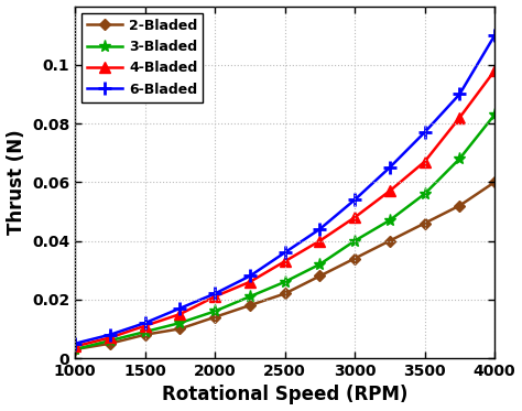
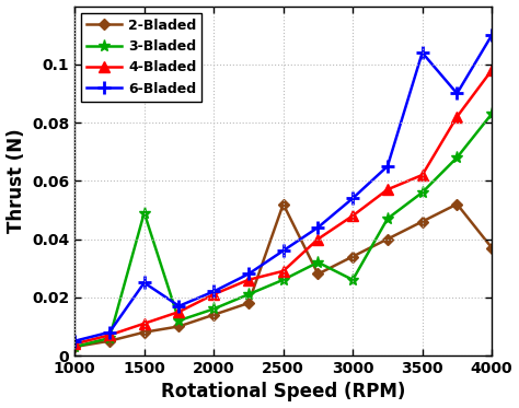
3-Bladed/1500: 0.009 -> 0.049
6-Bladed/1500: 0.012 -> 0.025
2-Bladed/2500: 0.022 -> 0.052
4-Bladed/2500: 0.033 -> 0.029
3-Bladed/3000: 0.040 -> 0.026
4-Bladed/3500: 0.067 -> 0.062
6-Bladed/3500: 0.077 -> 0.104
2-Bladed/4000: 0.060 -> 0.037
